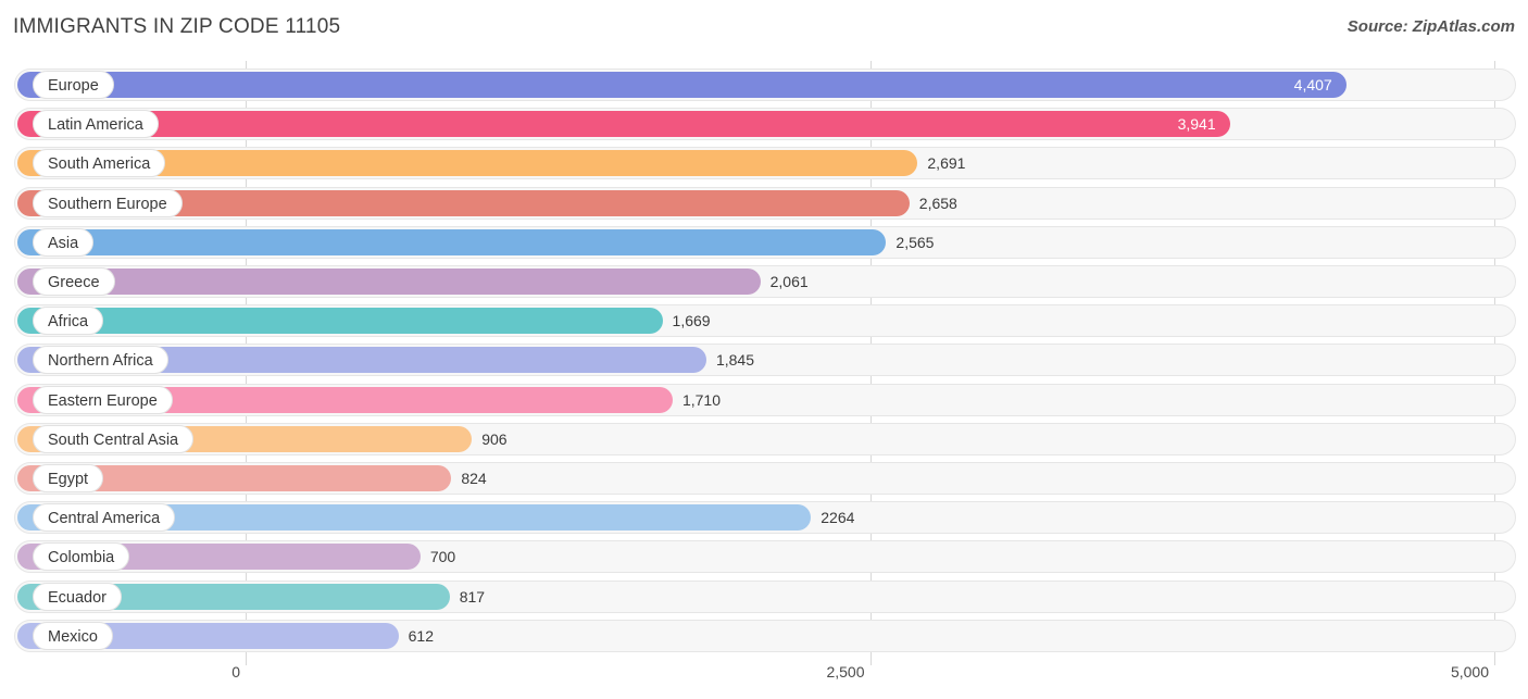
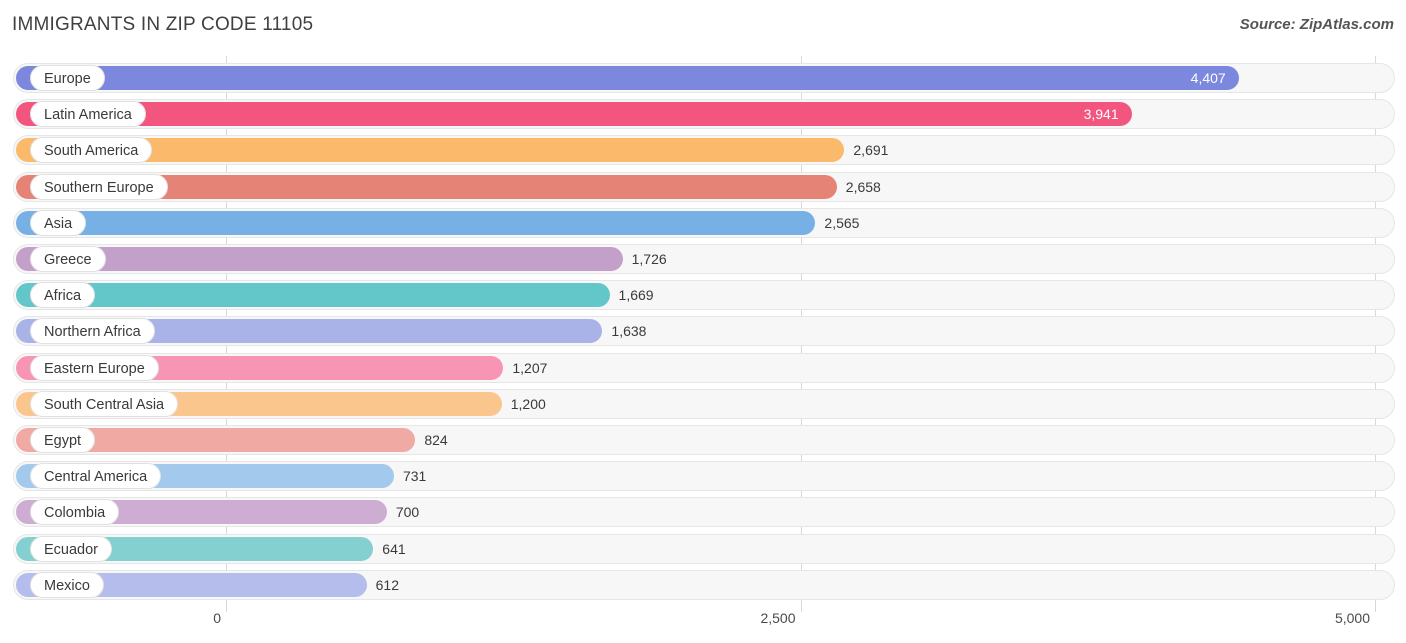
Greece: 2,061 -> 1,726
Northern Africa: 1,845 -> 1,638
Eastern Europe: 1,710 -> 1,207
South Central Asia: 906 -> 1,200
Central America: 2264 -> 731
Ecuador: 817 -> 641
